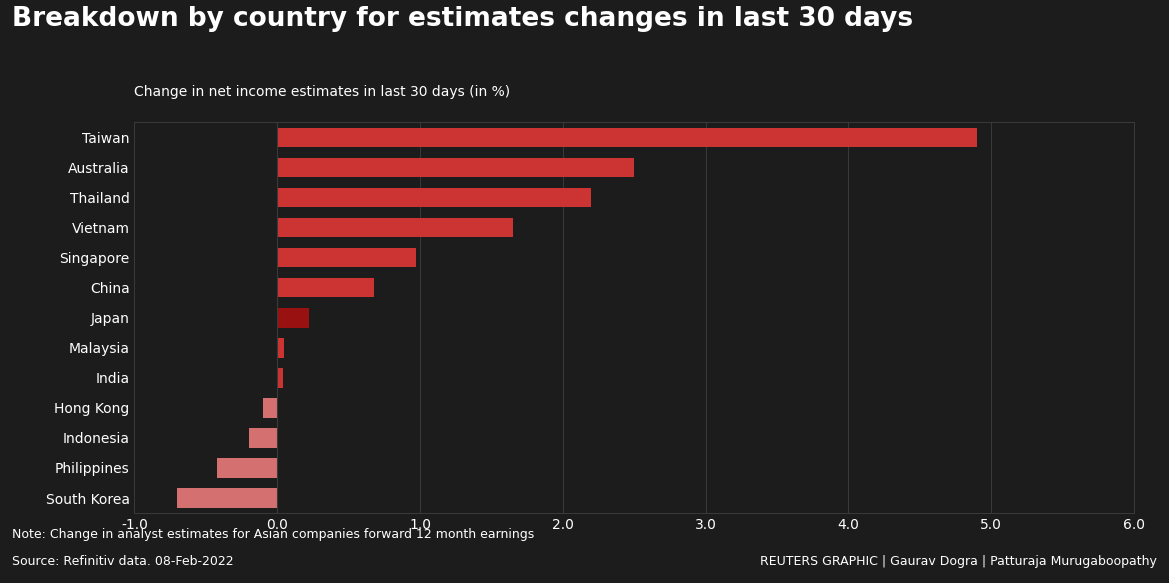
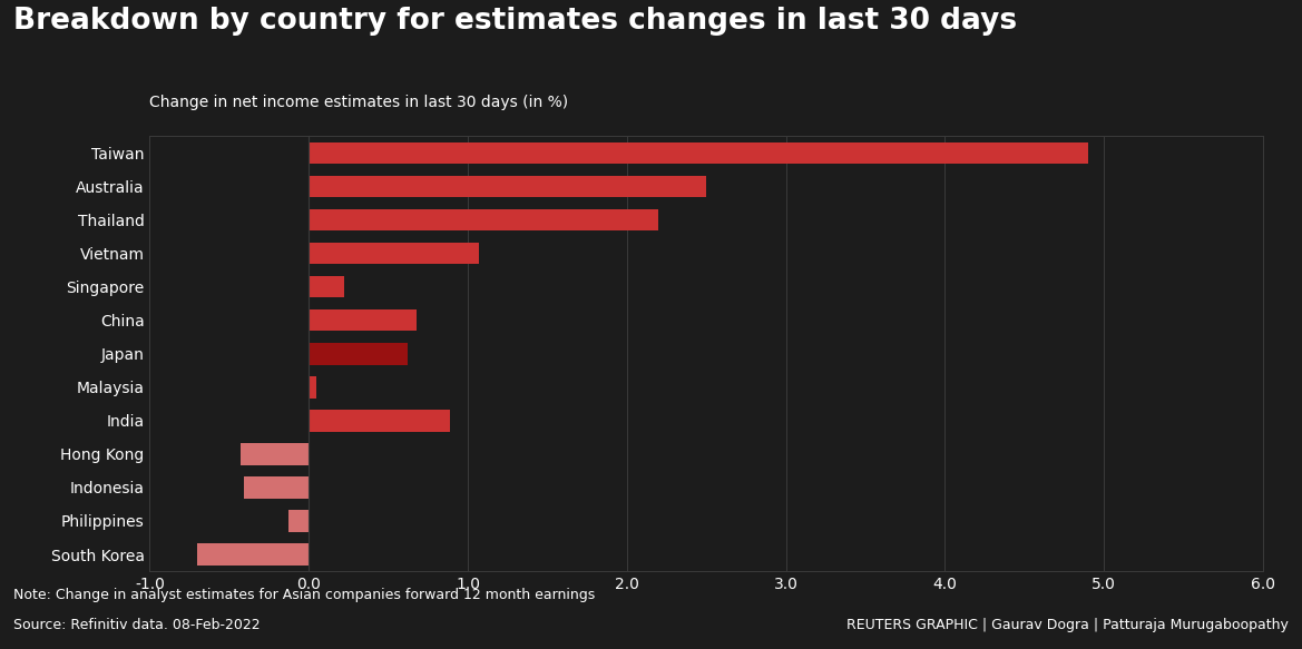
Vietnam: 1.65 -> 1.07
Singapore: 0.97 -> 0.22
Japan: 0.22 -> 0.62
India: 0.04 -> 0.89
Hong Kong: -0.10 -> -0.43
Indonesia: -0.20 -> -0.41
Philippines: -0.42 -> -0.13
